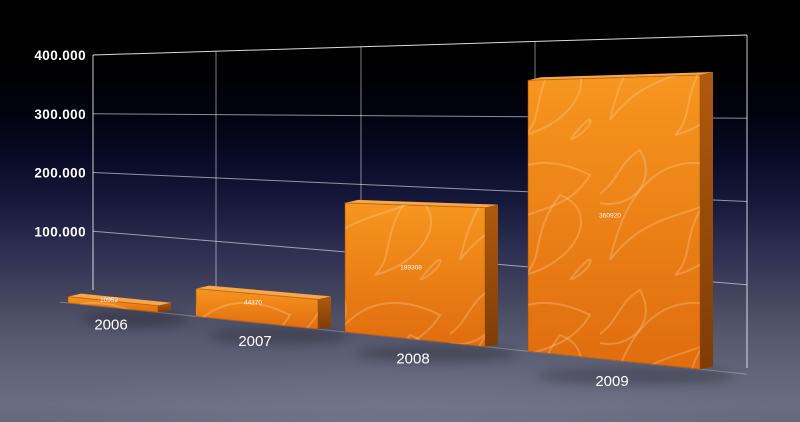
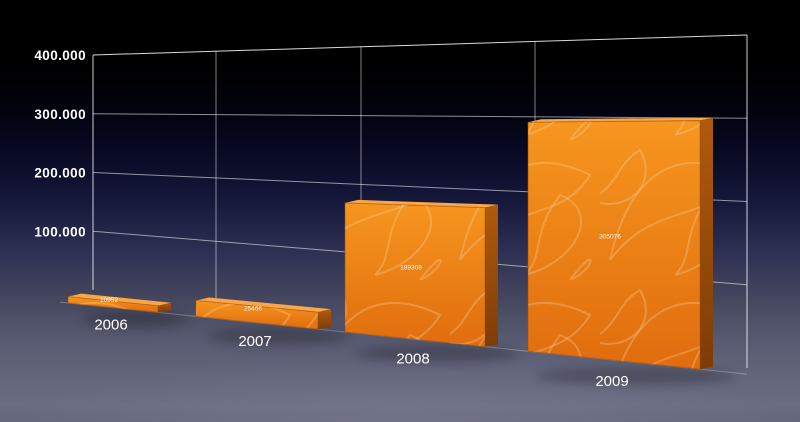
2007: 44370 -> 25466
2009: 360920 -> 305076
